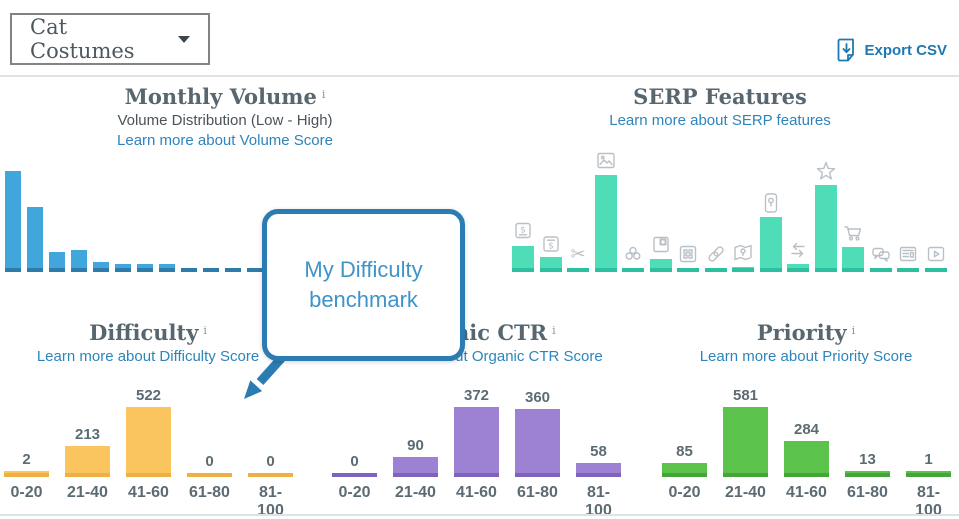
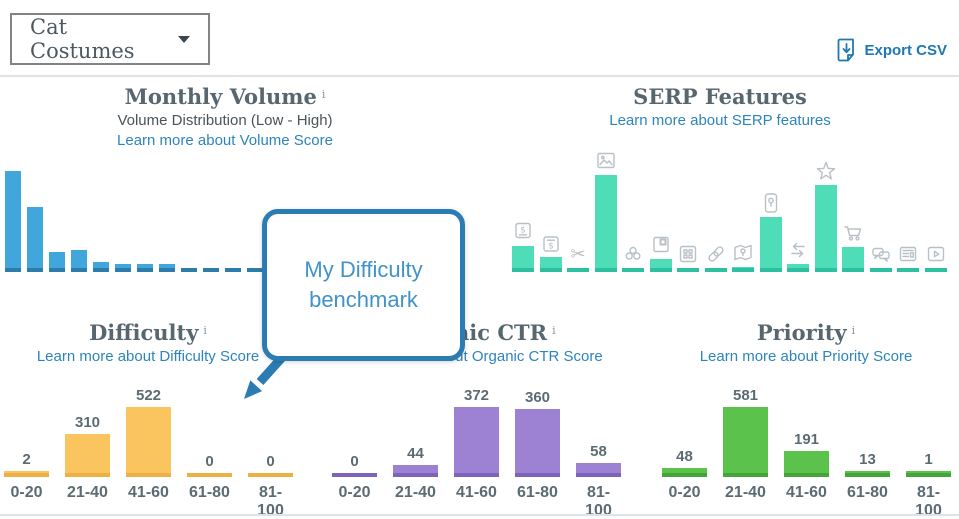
Difficulty/21-40: 213 -> 310
Organic CTR/21-40: 90 -> 44
Priority/0-20: 85 -> 48
Priority/41-60: 284 -> 191
